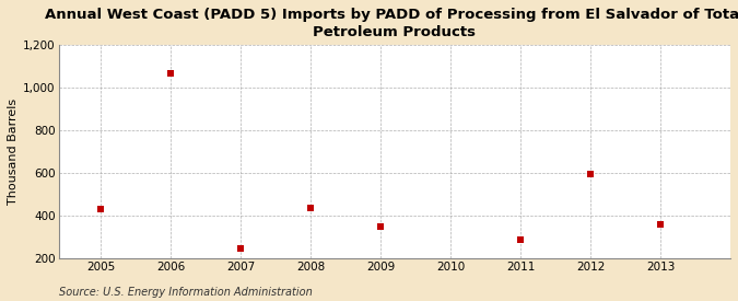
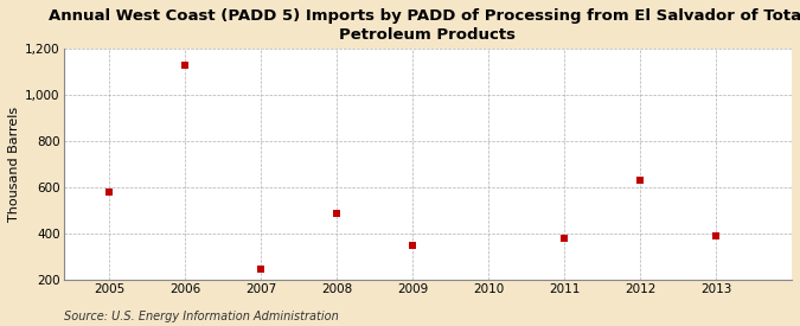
2005: 430 -> 580
2006: 1,070 -> 1,130
2008: 440 -> 490
2011: 280 -> 380
2012: 600 -> 630
2013: 360 -> 390
